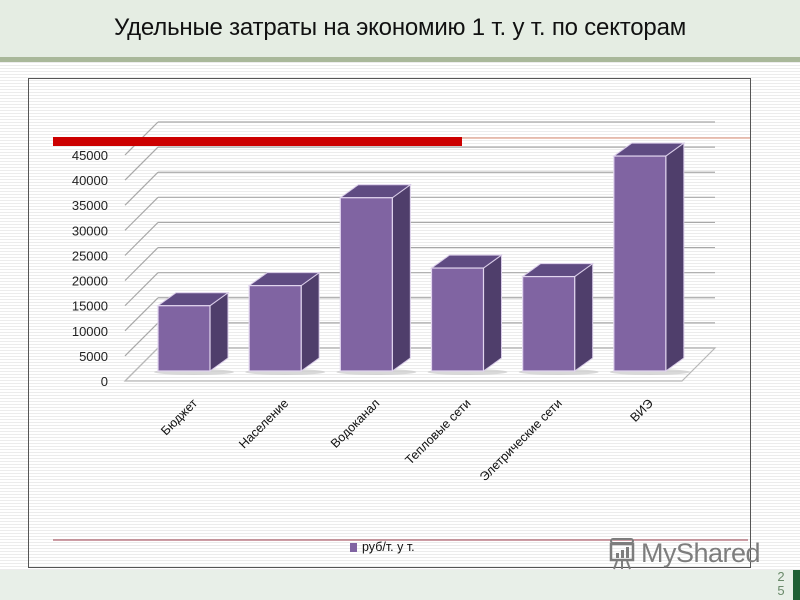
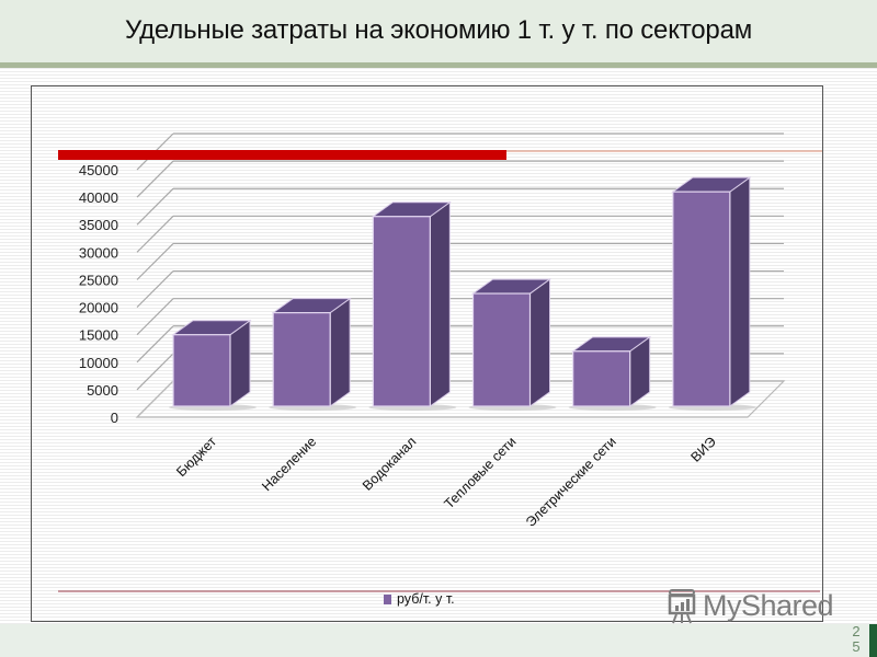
Элетрические сети: 19000 -> 10000
ВИЭ: 43000 -> 39000
